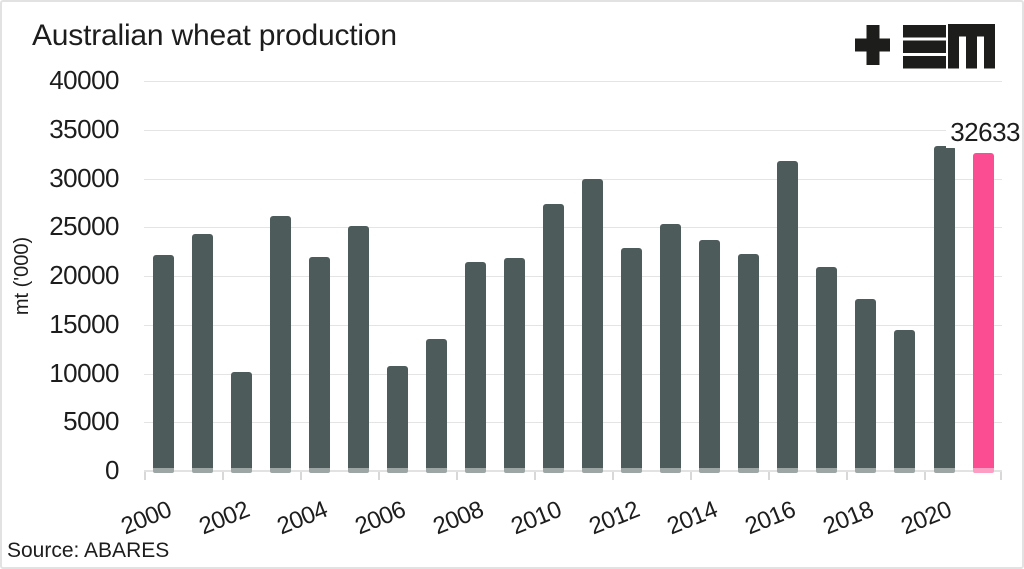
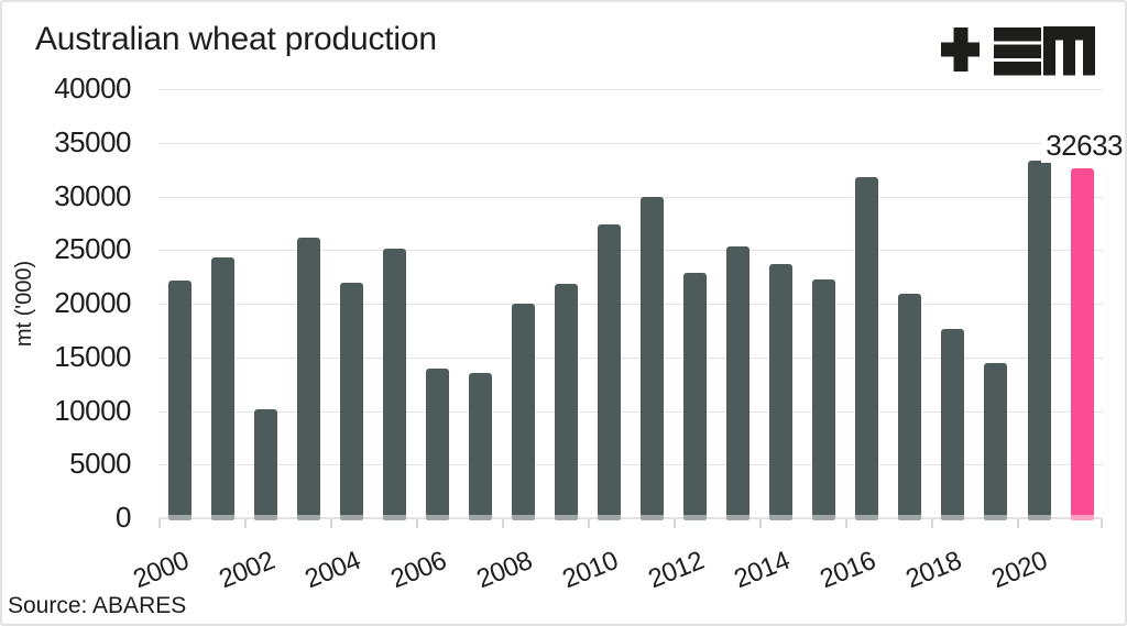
2006: 11000 -> 14000
2008: 21000 -> 20000
